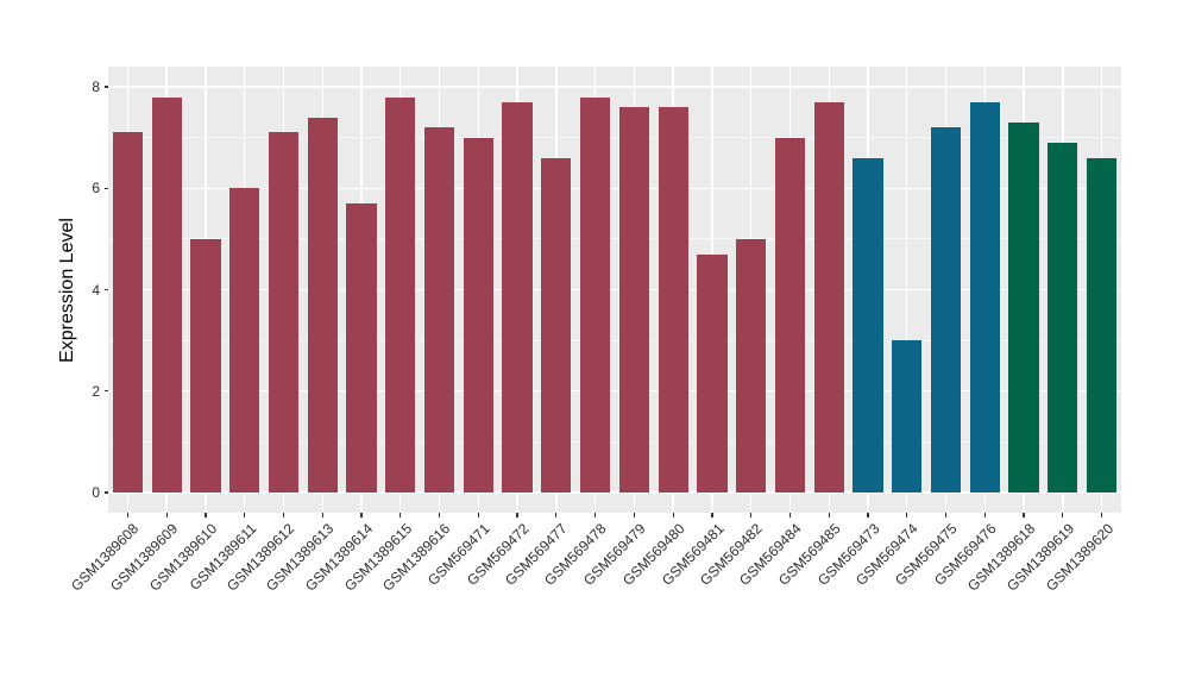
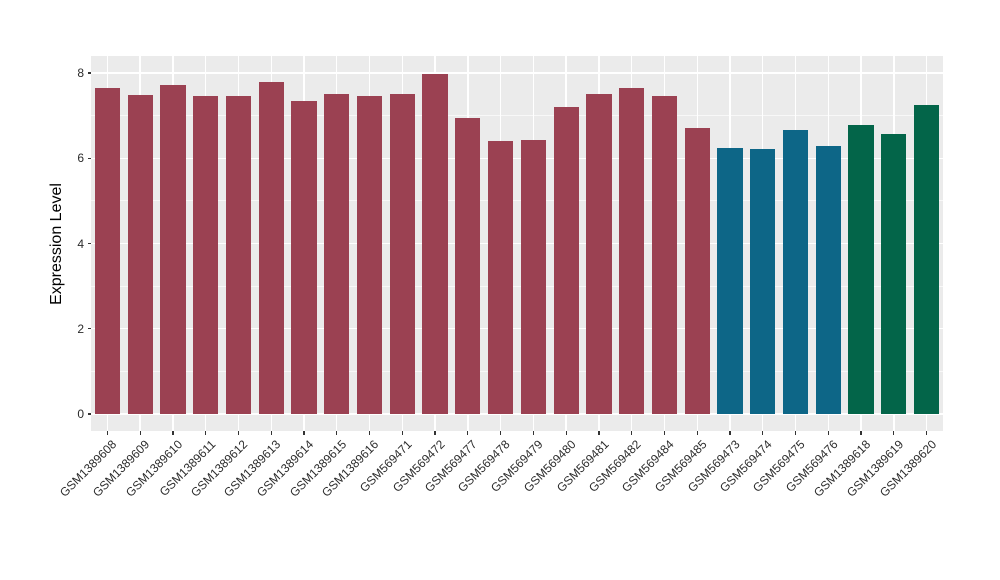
GSM1389608: 7.1 -> 7.7
GSM1389609: 7.8 -> 7.5
GSM1389610: 5.0 -> 7.7
GSM1389611: 6.0 -> 7.5
GSM1389612: 7.1 -> 7.5
GSM1389613: 7.4 -> 7.8
GSM1389614: 5.7 -> 7.3
GSM1389615: 7.8 -> 7.5
GSM1389616: 7.2 -> 7.5
GSM569471: 7.0 -> 7.5
GSM569472: 7.7 -> 8.0
GSM569477: 6.6 -> 7.0
GSM569478: 7.8 -> 6.4
GSM569479: 7.6 -> 6.4
GSM569480: 7.6 -> 7.2
GSM569481: 4.7 -> 7.5
GSM569482: 5.0 -> 7.7
GSM569484: 7.0 -> 7.5
GSM569485: 7.7 -> 6.7
GSM569473: 6.6 -> 6.2
GSM569474: 3.0 -> 6.2
GSM569475: 7.2 -> 6.7
GSM569476: 7.7 -> 6.3
GSM1389618: 7.3 -> 6.8
GSM1389619: 6.9 -> 6.6
GSM1389620: 6.6 -> 7.2
